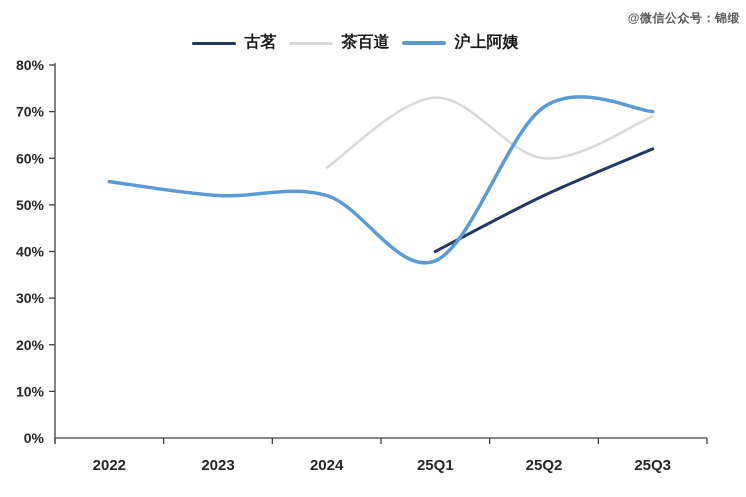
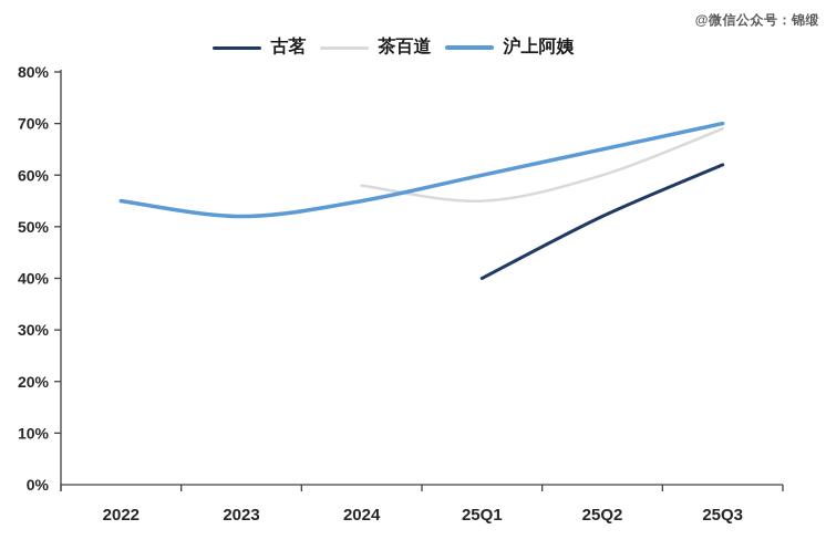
沪上阿姨/2024: 52% -> 55%
茶百道/25Q1: 73% -> 55%
沪上阿姨/25Q1: 38% -> 60%
沪上阿姨/25Q2: 71% -> 65%
